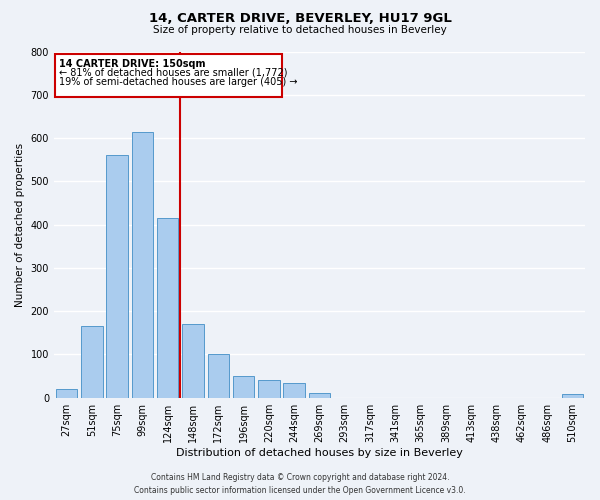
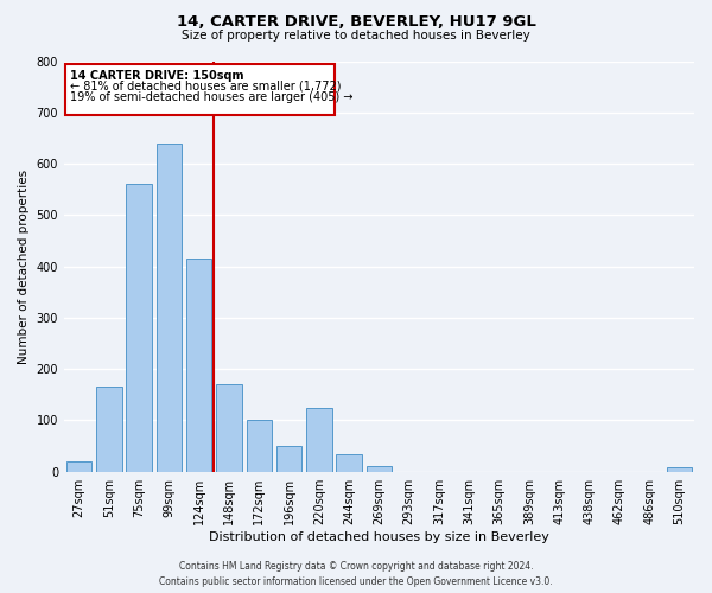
99sqm: 615 -> 640
220sqm: 40 -> 125
